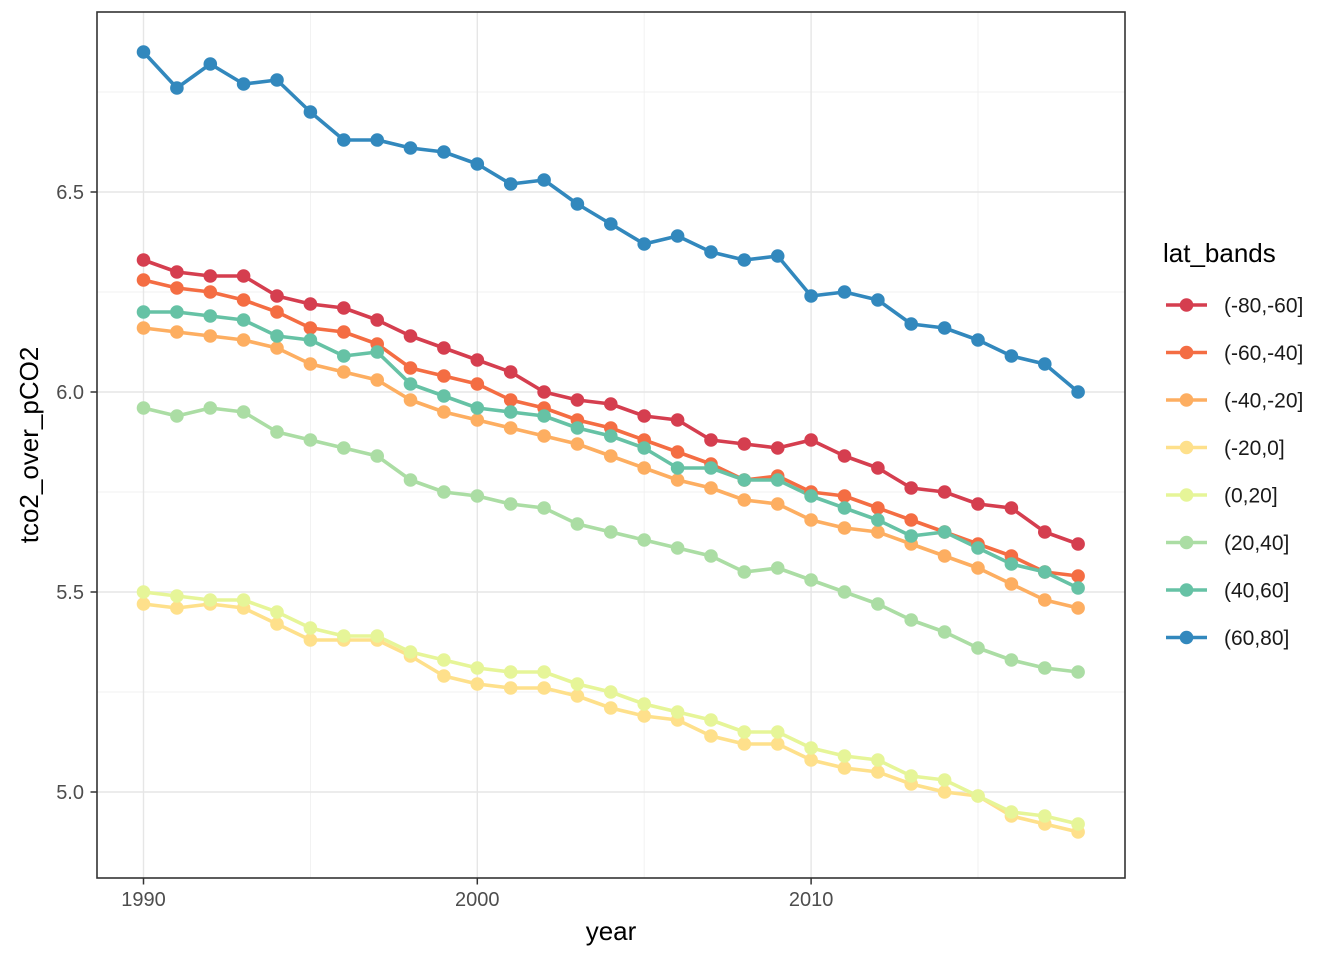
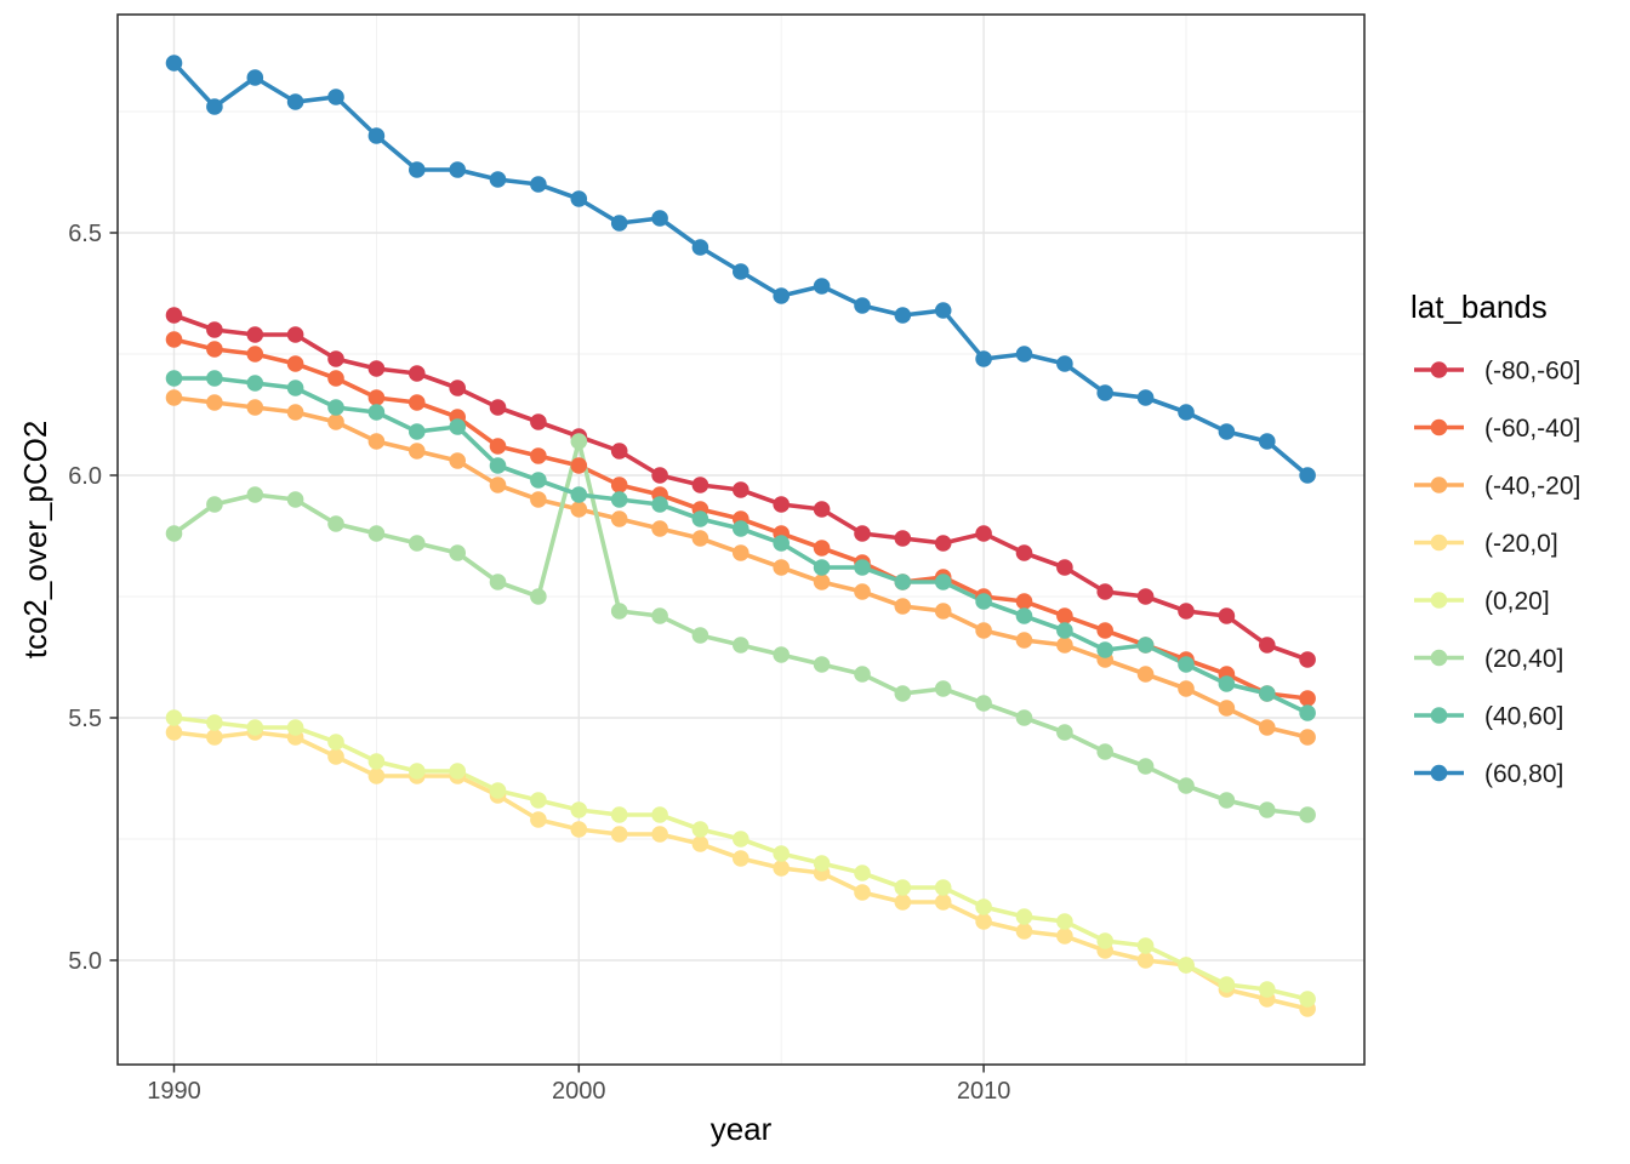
(20,40]/1990: 5.96 -> 5.88
(20,40]/2000: 5.74 -> 6.07
